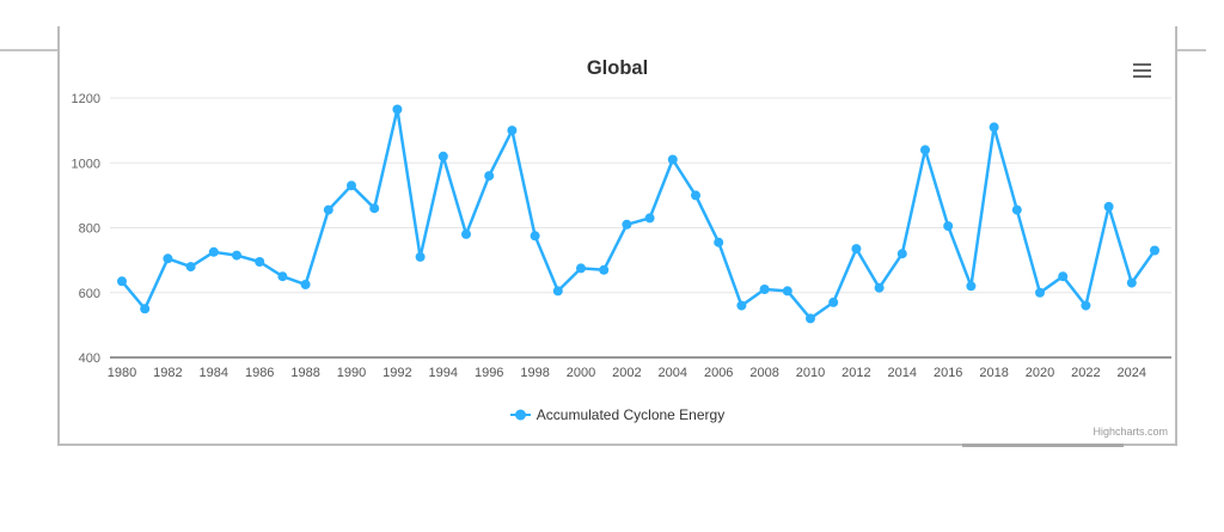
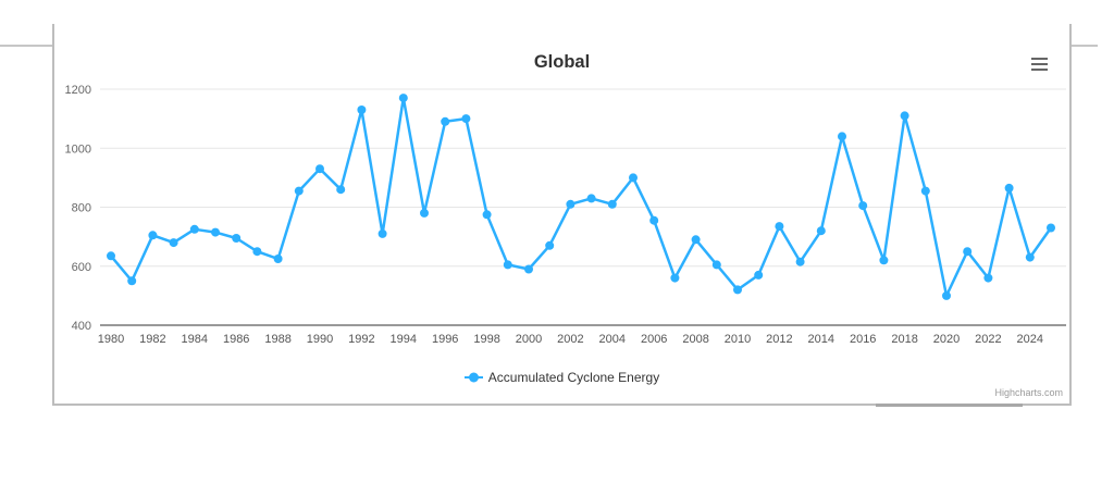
1992: 1160 -> 1130
1994: 1020 -> 1170
1996: 960 -> 1090
2000: 680 -> 590
2004: 1010 -> 810
2008: 610 -> 690
2020: 600 -> 500
